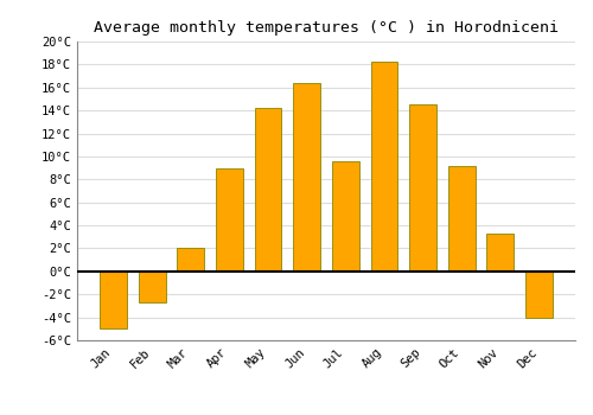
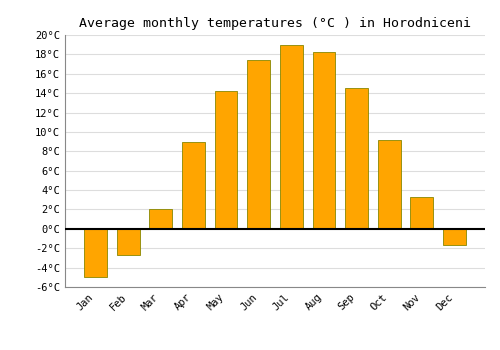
Jun: 16.4°C -> 17.4°C
Jul: 9.6°C -> 19.0°C
Dec: -4.0°C -> -1.7°C
